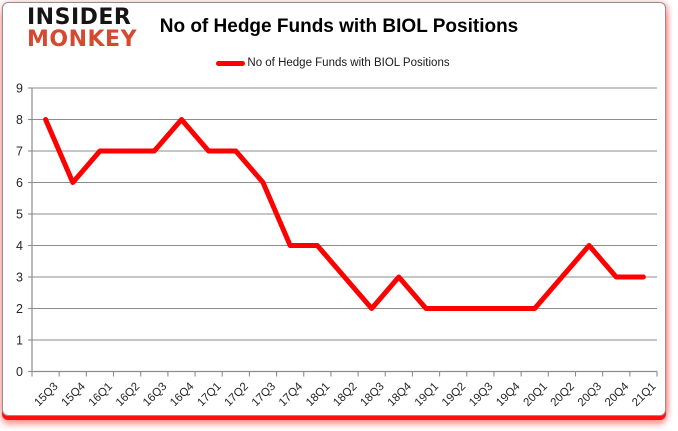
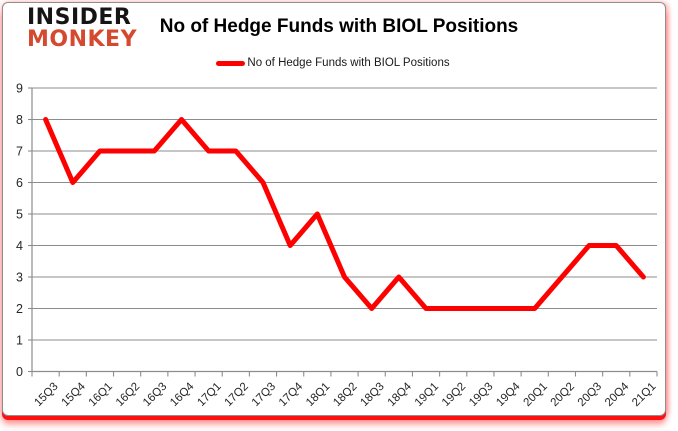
18Q1: 4 -> 5
20Q4: 3 -> 4
